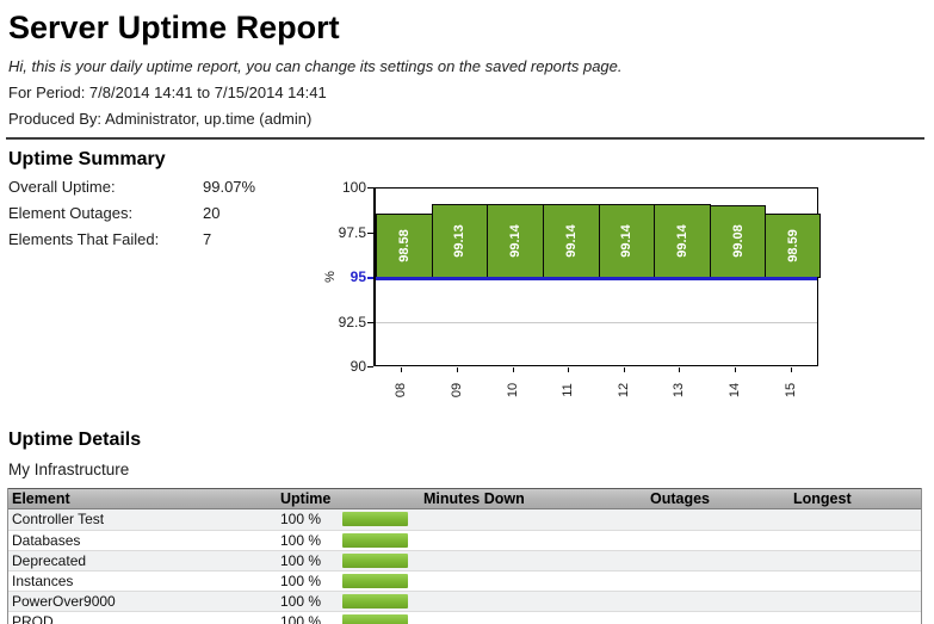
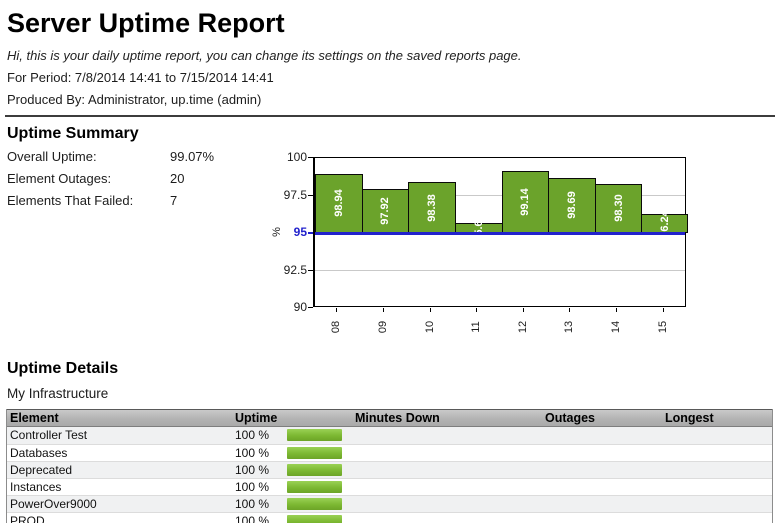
08: 98.58 -> 98.94
09: 99.13 -> 97.92
10: 99.14 -> 98.38
11: 99.14 -> 95.69
13: 99.14 -> 98.69
14: 99.08 -> 98.30
15: 98.59 -> 96.24
